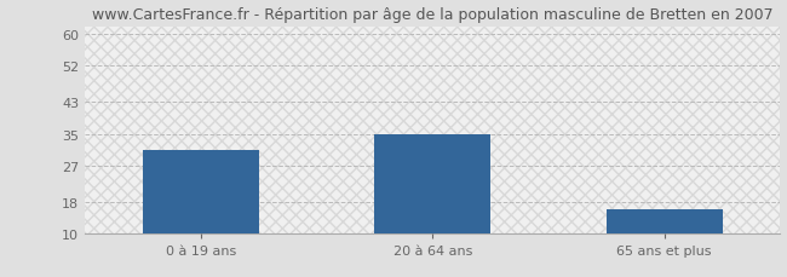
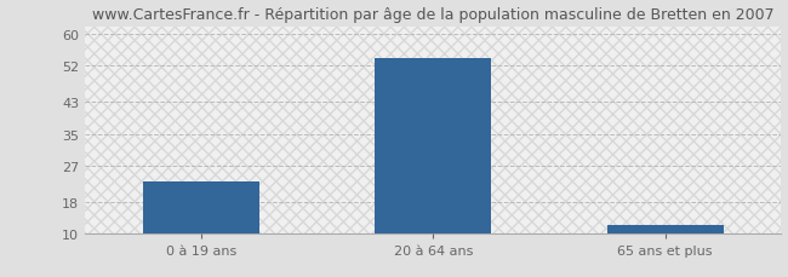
0 à 19 ans: 31 -> 23
20 à 64 ans: 35 -> 54
65 ans et plus: 16 -> 12
